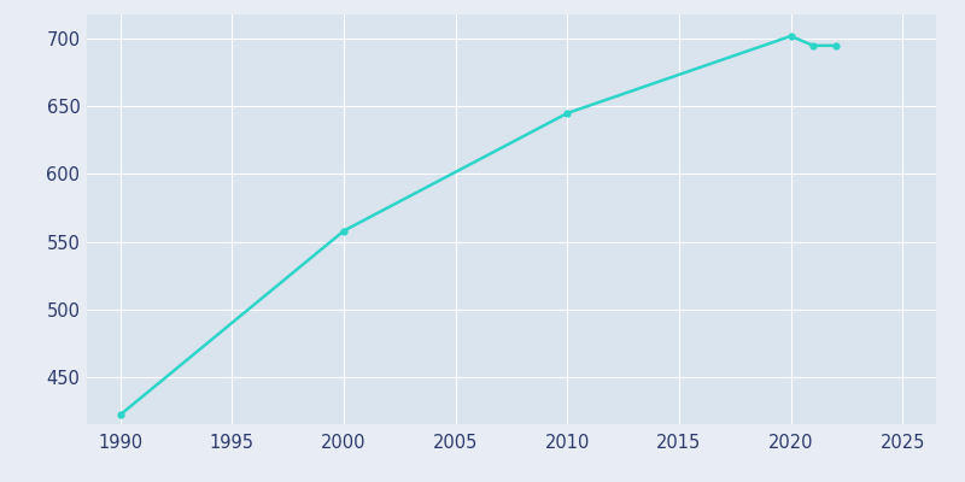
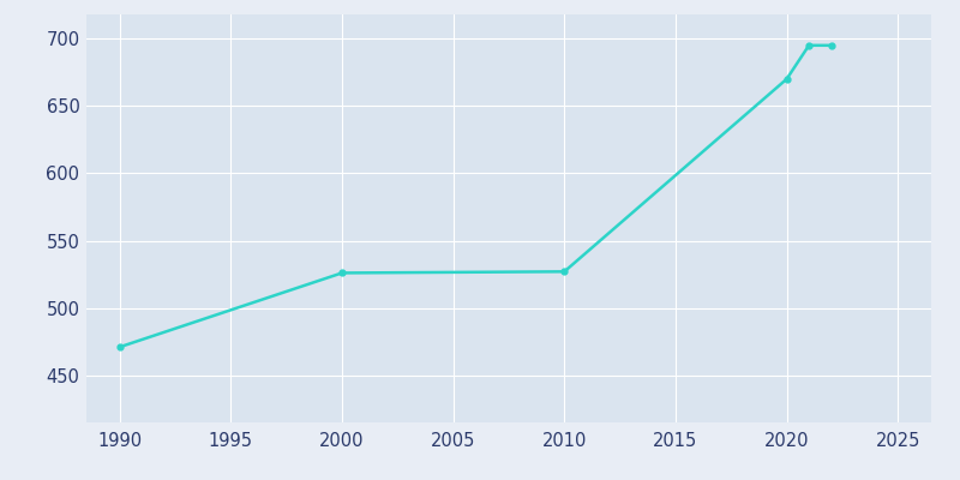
1990: 422 -> 471
2000: 558 -> 526
2010: 645 -> 527
2020: 702 -> 670
